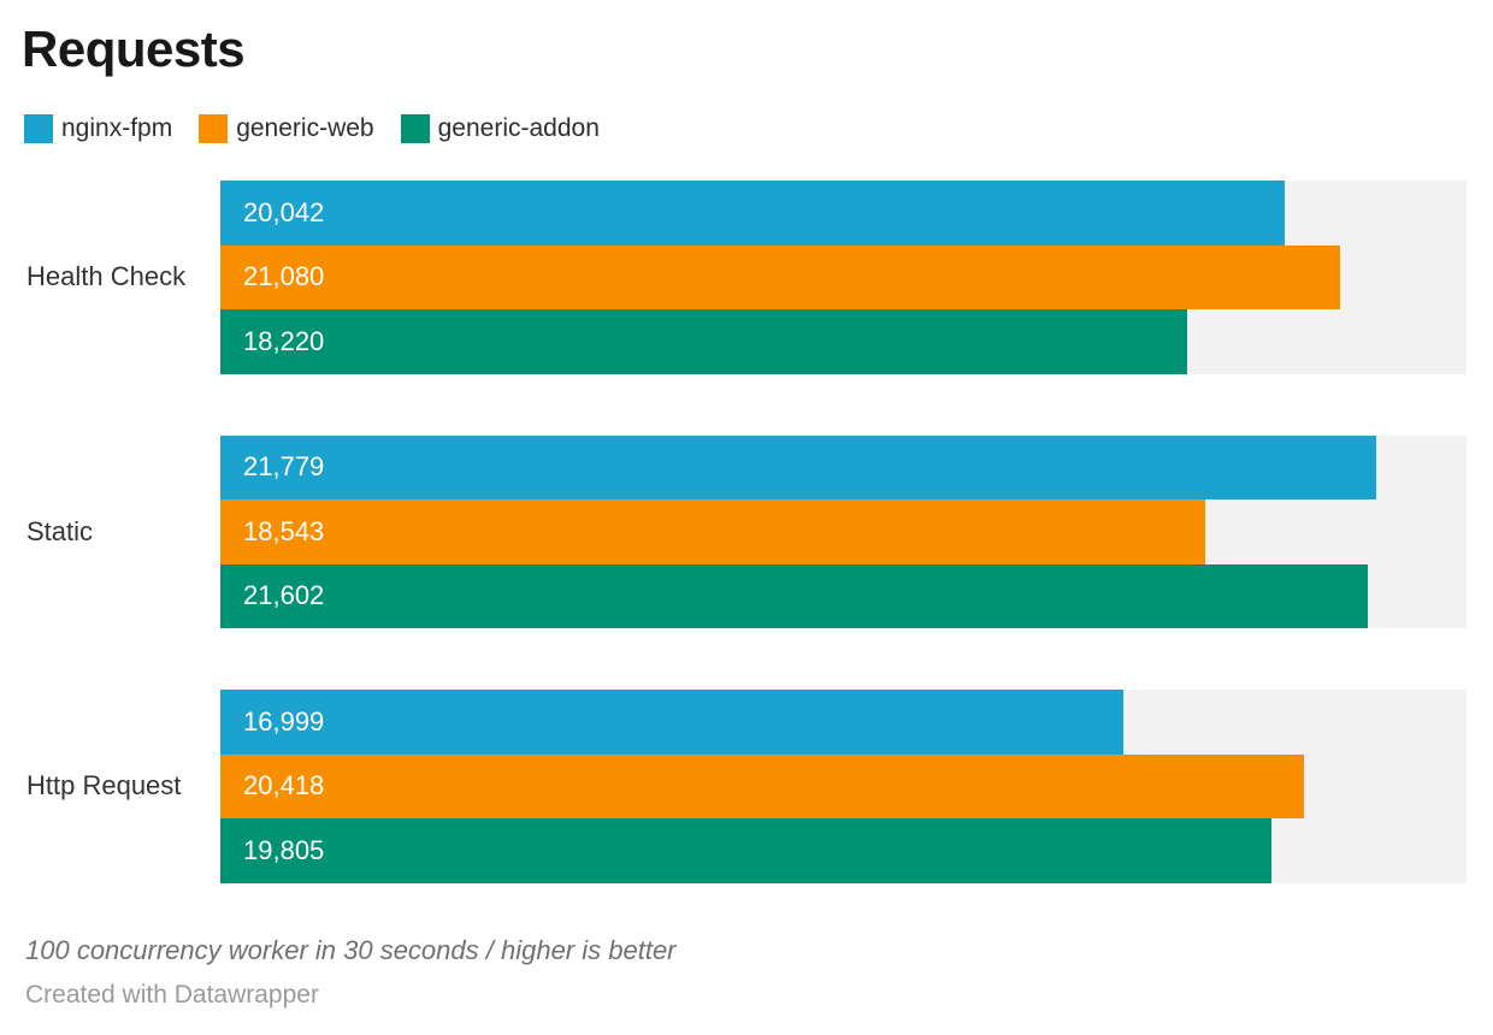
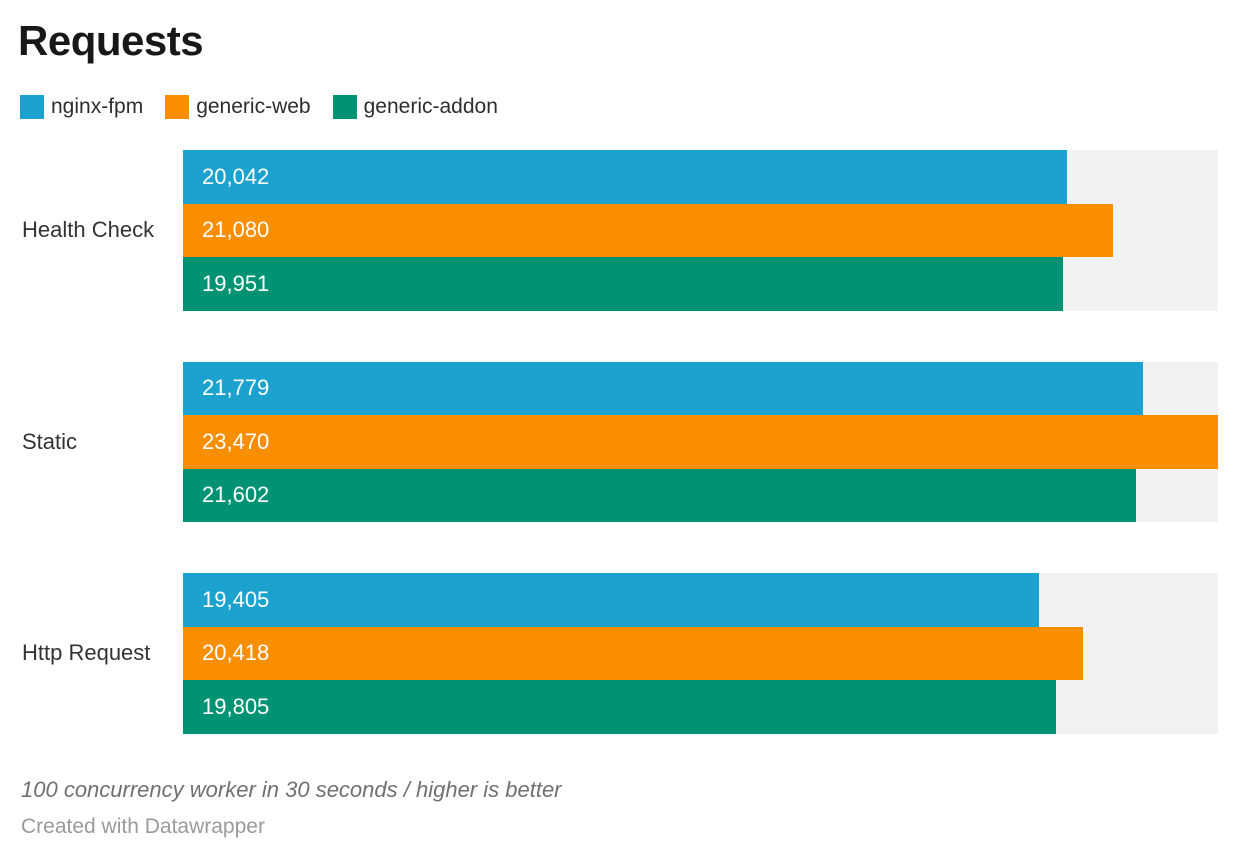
generic-addon/Health Check: 18,220 -> 19,951
generic-web/Static: 18,543 -> 23,470
nginx-fpm/Http Request: 16,999 -> 19,405
